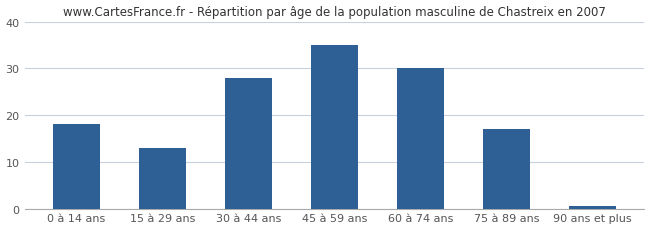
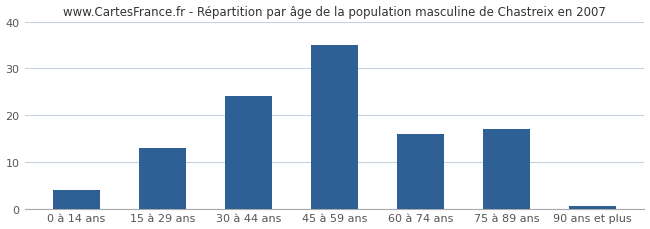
0 à 14 ans: 18.0 -> 4.0
30 à 44 ans: 28.0 -> 24.0
60 à 74 ans: 30.0 -> 16.0
